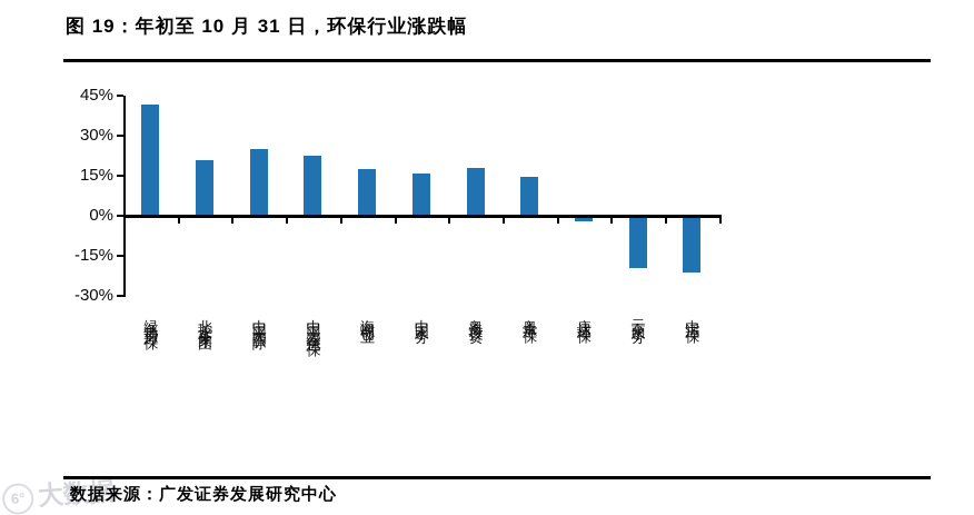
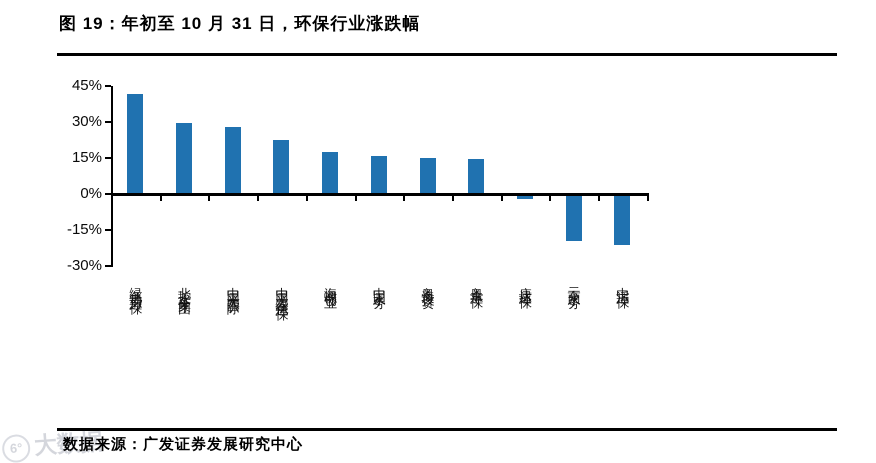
北控水务集团: 21% -> 30%
中国光大国际: 25% -> 28%
粤海投资: 18% -> 15%
